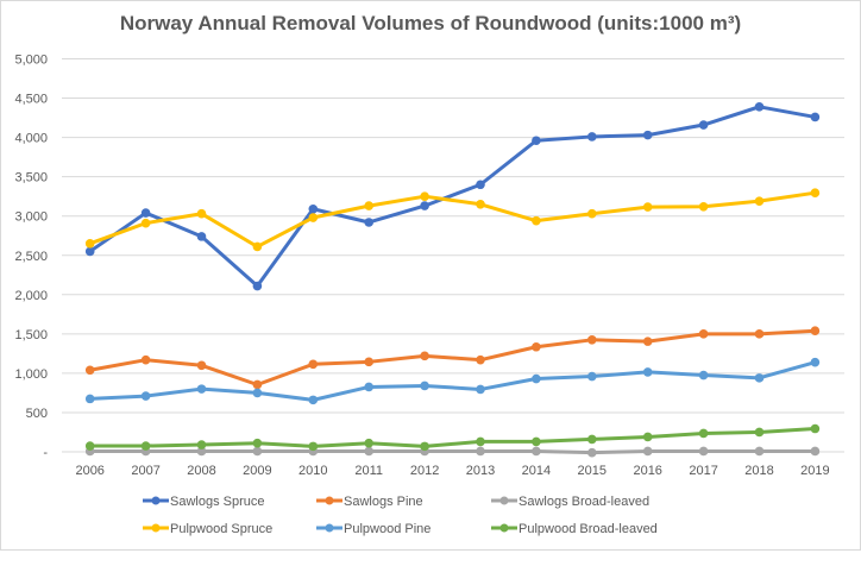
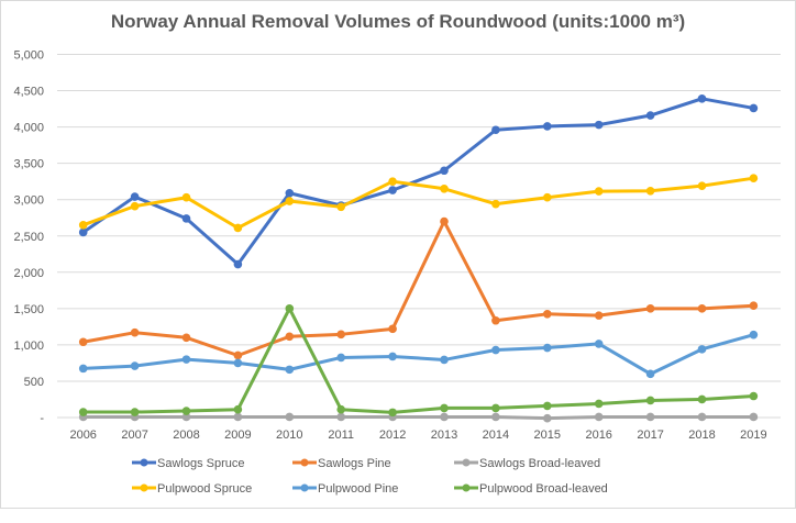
Pulpwood Broad-leaved/2010: 100 -> 1500
Pulpwood Spruce/2011: 3100 -> 2900
Sawlogs Pine/2013: 1200 -> 2700
Pulpwood Pine/2017: 1000 -> 600
